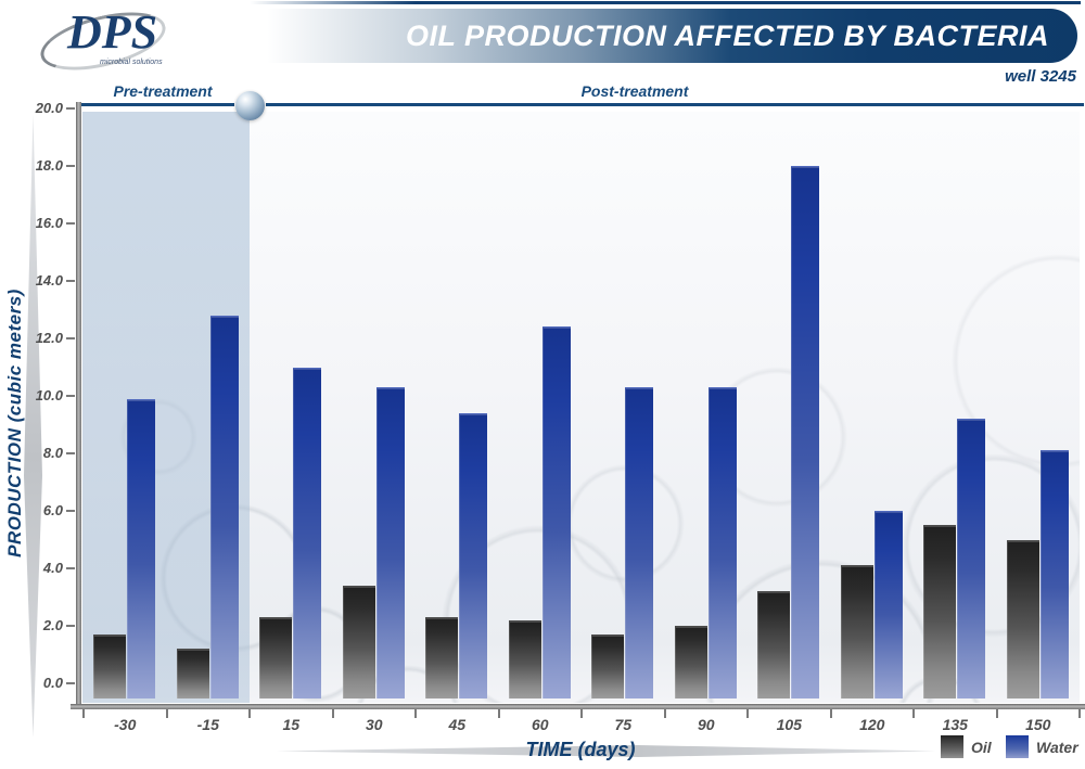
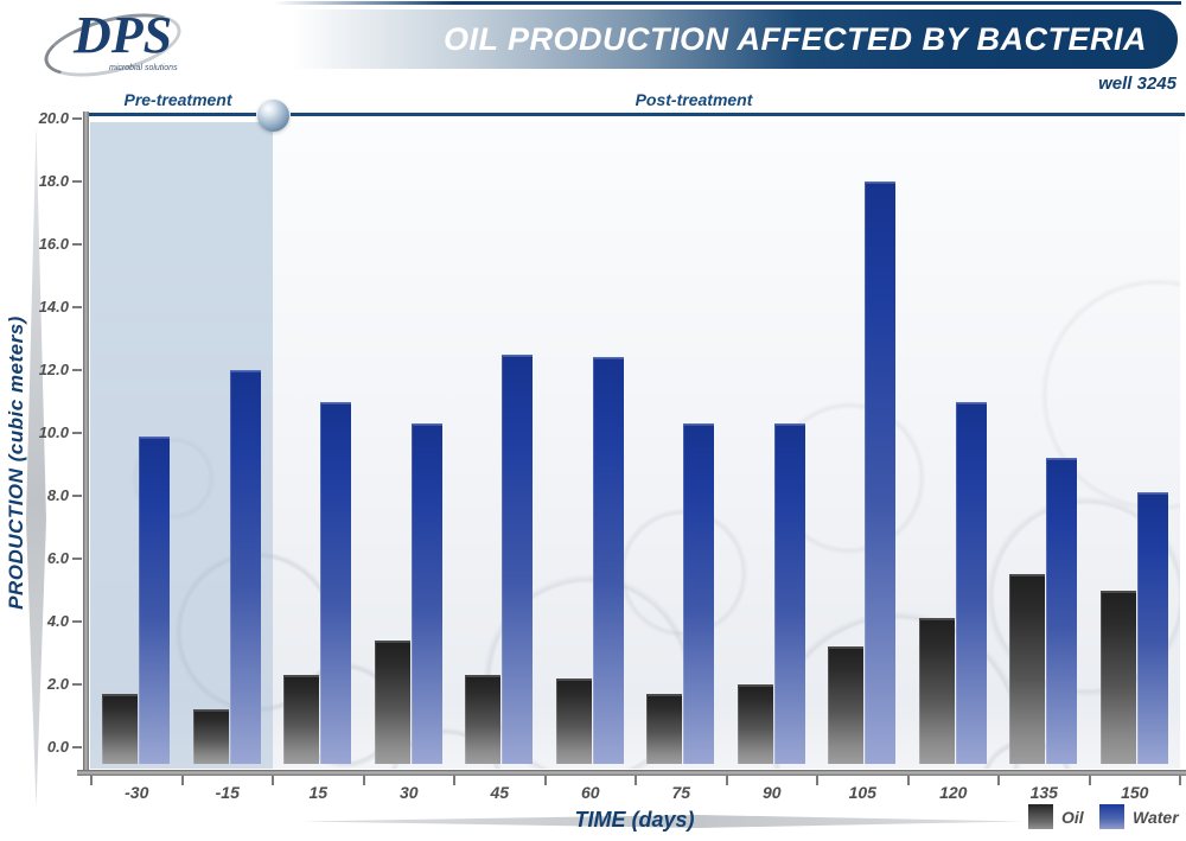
Water/-15: 12.8 -> 12.0
Water/45: 9.4 -> 12.5
Water/120: 6.0 -> 11.0
